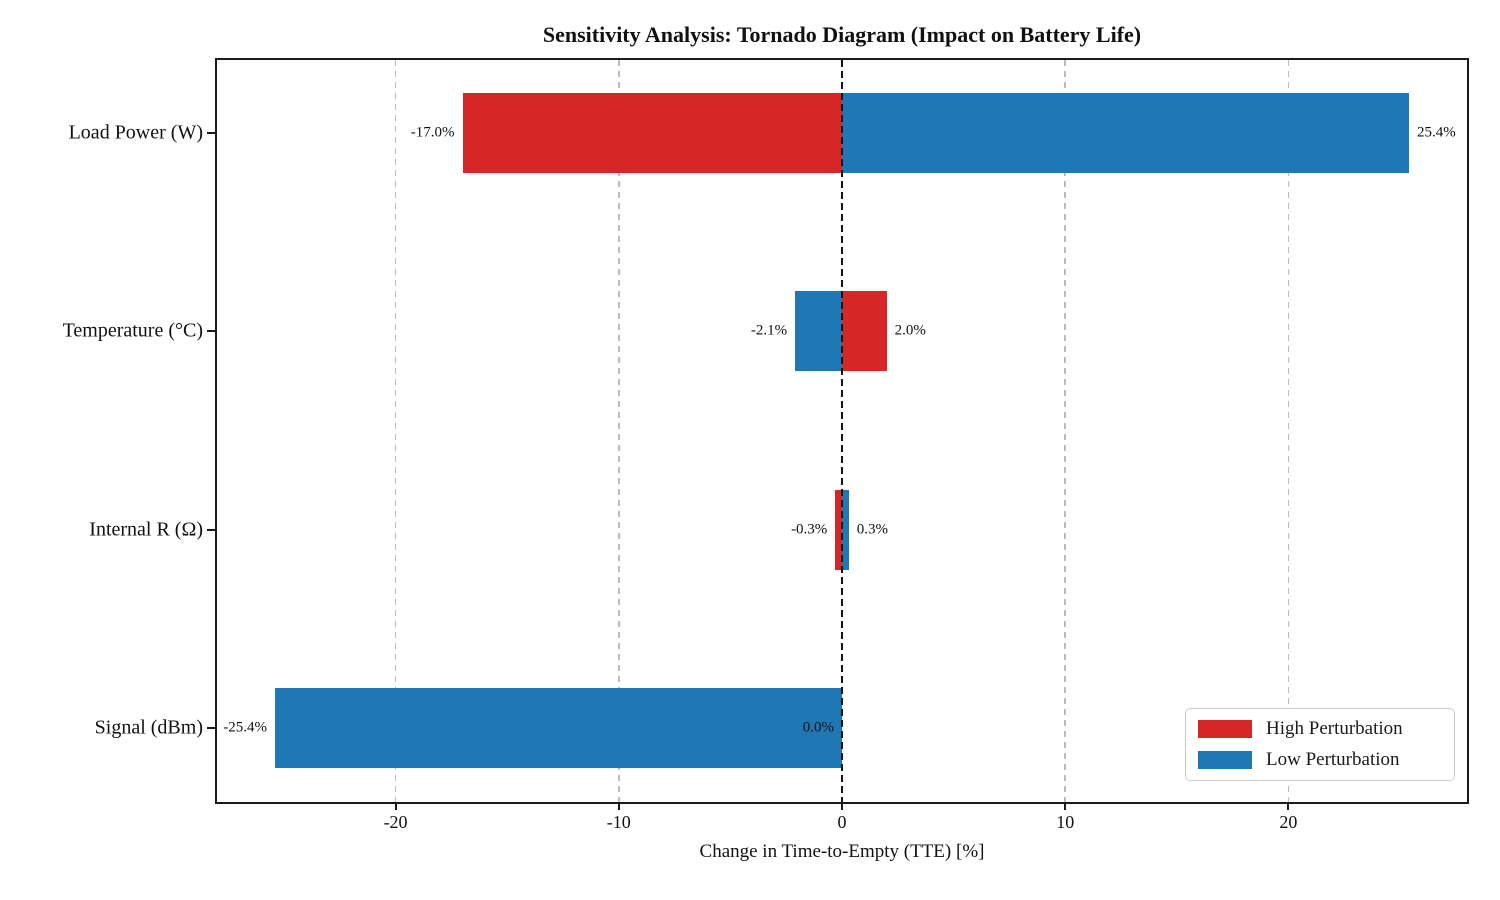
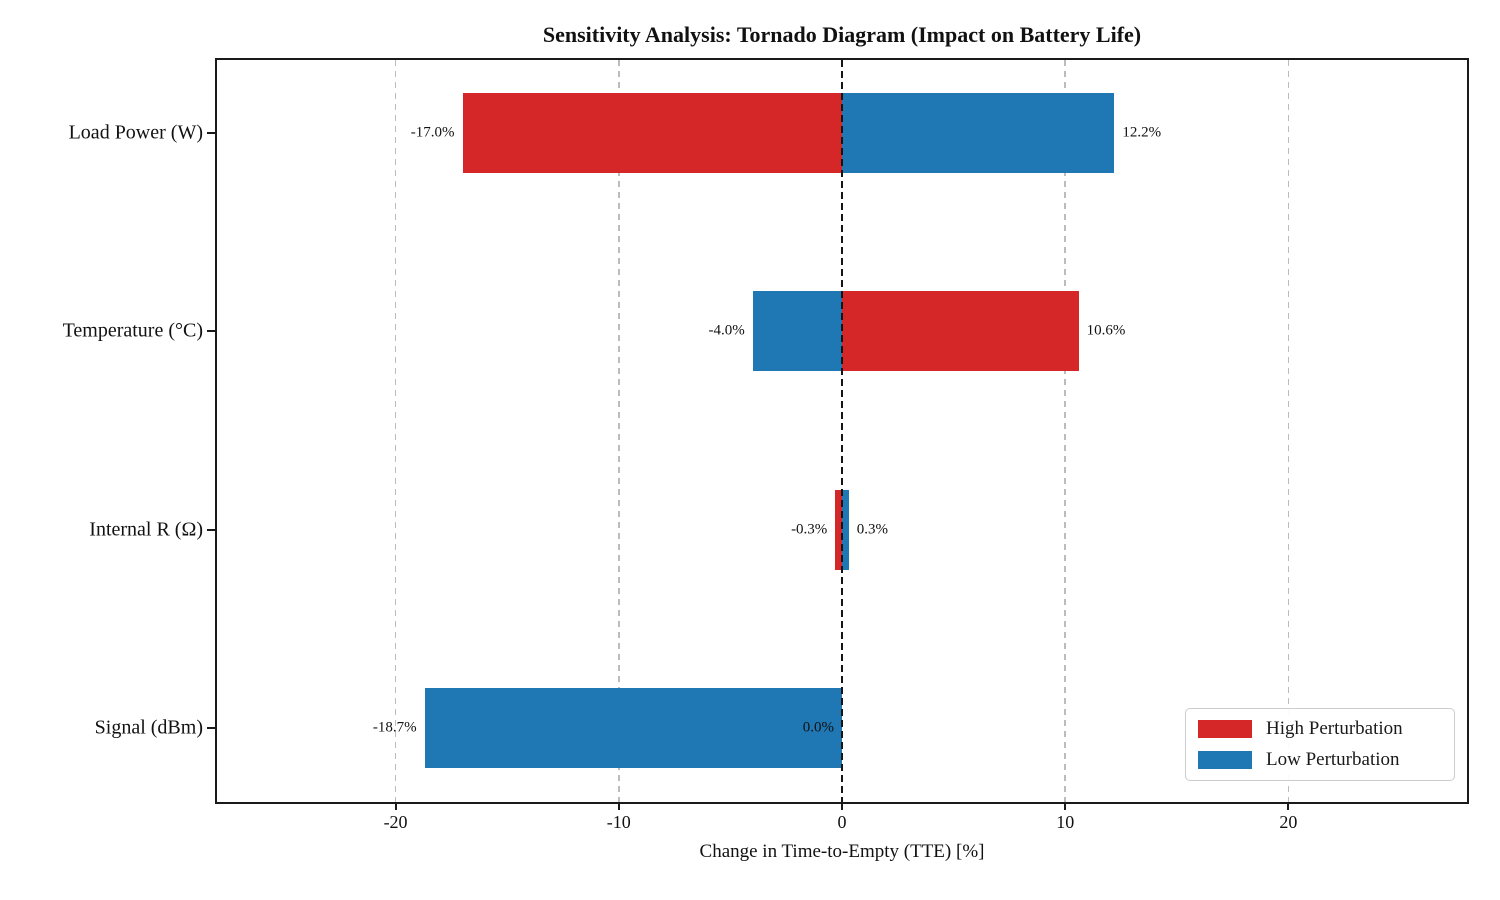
Low Perturbation/Load Power (W): 25.4% -> 12.2%
High Perturbation/Temperature (°C): 2.0% -> 10.6%
Low Perturbation/Temperature (°C): -2.1% -> -4.0%
Low Perturbation/Signal (dBm): -25.4% -> -18.7%
